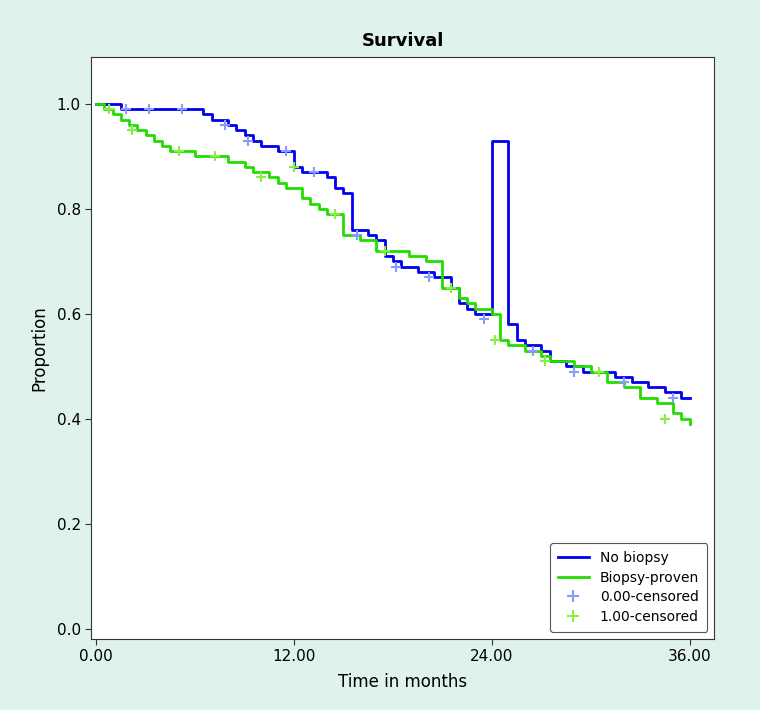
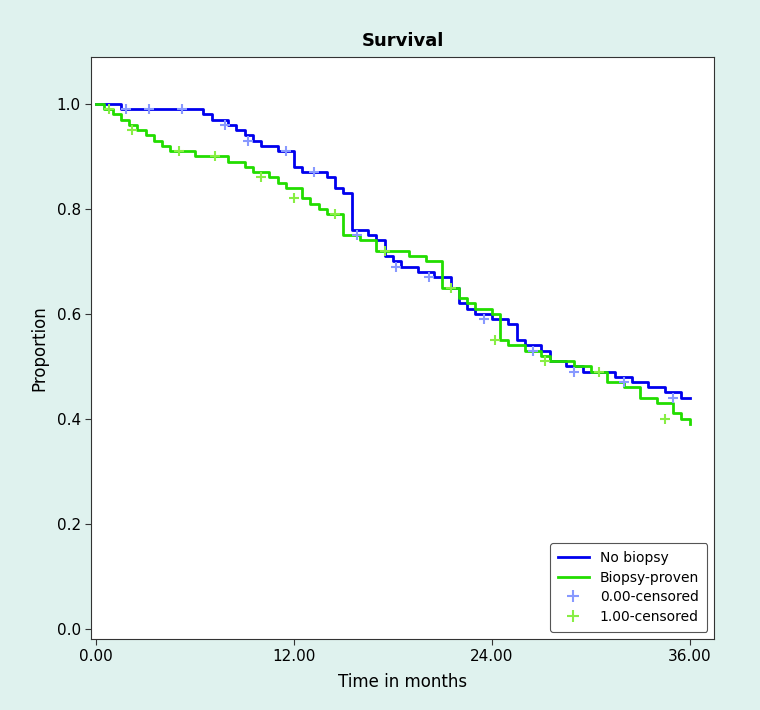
1.00-censored/12.00: 0.88 -> 0.82
No biopsy/24.00: 0.93 -> 0.59
